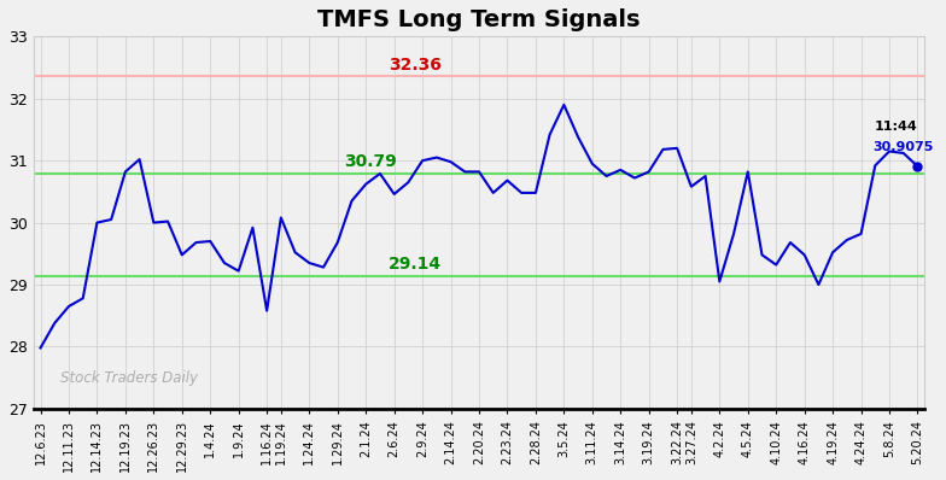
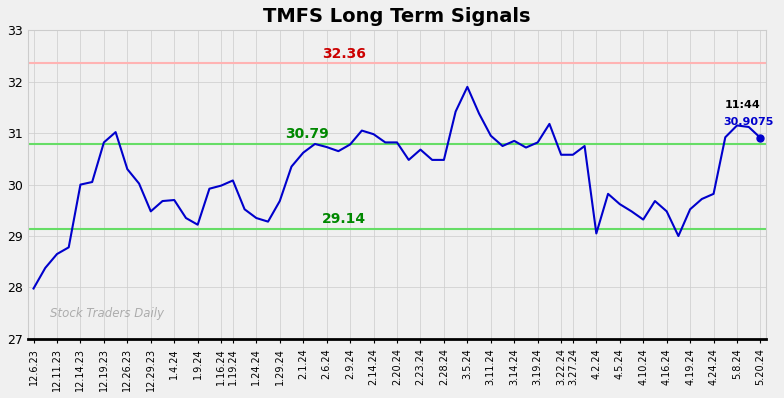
12.26.23: 30.00 -> 30.30
1.16.24: 28.58 -> 29.98
2.6.24: 30.46 -> 30.73
2.9.24: 31.00 -> 30.78
3.22.24: 31.20 -> 30.58
4.5.24: 30.82 -> 29.62
